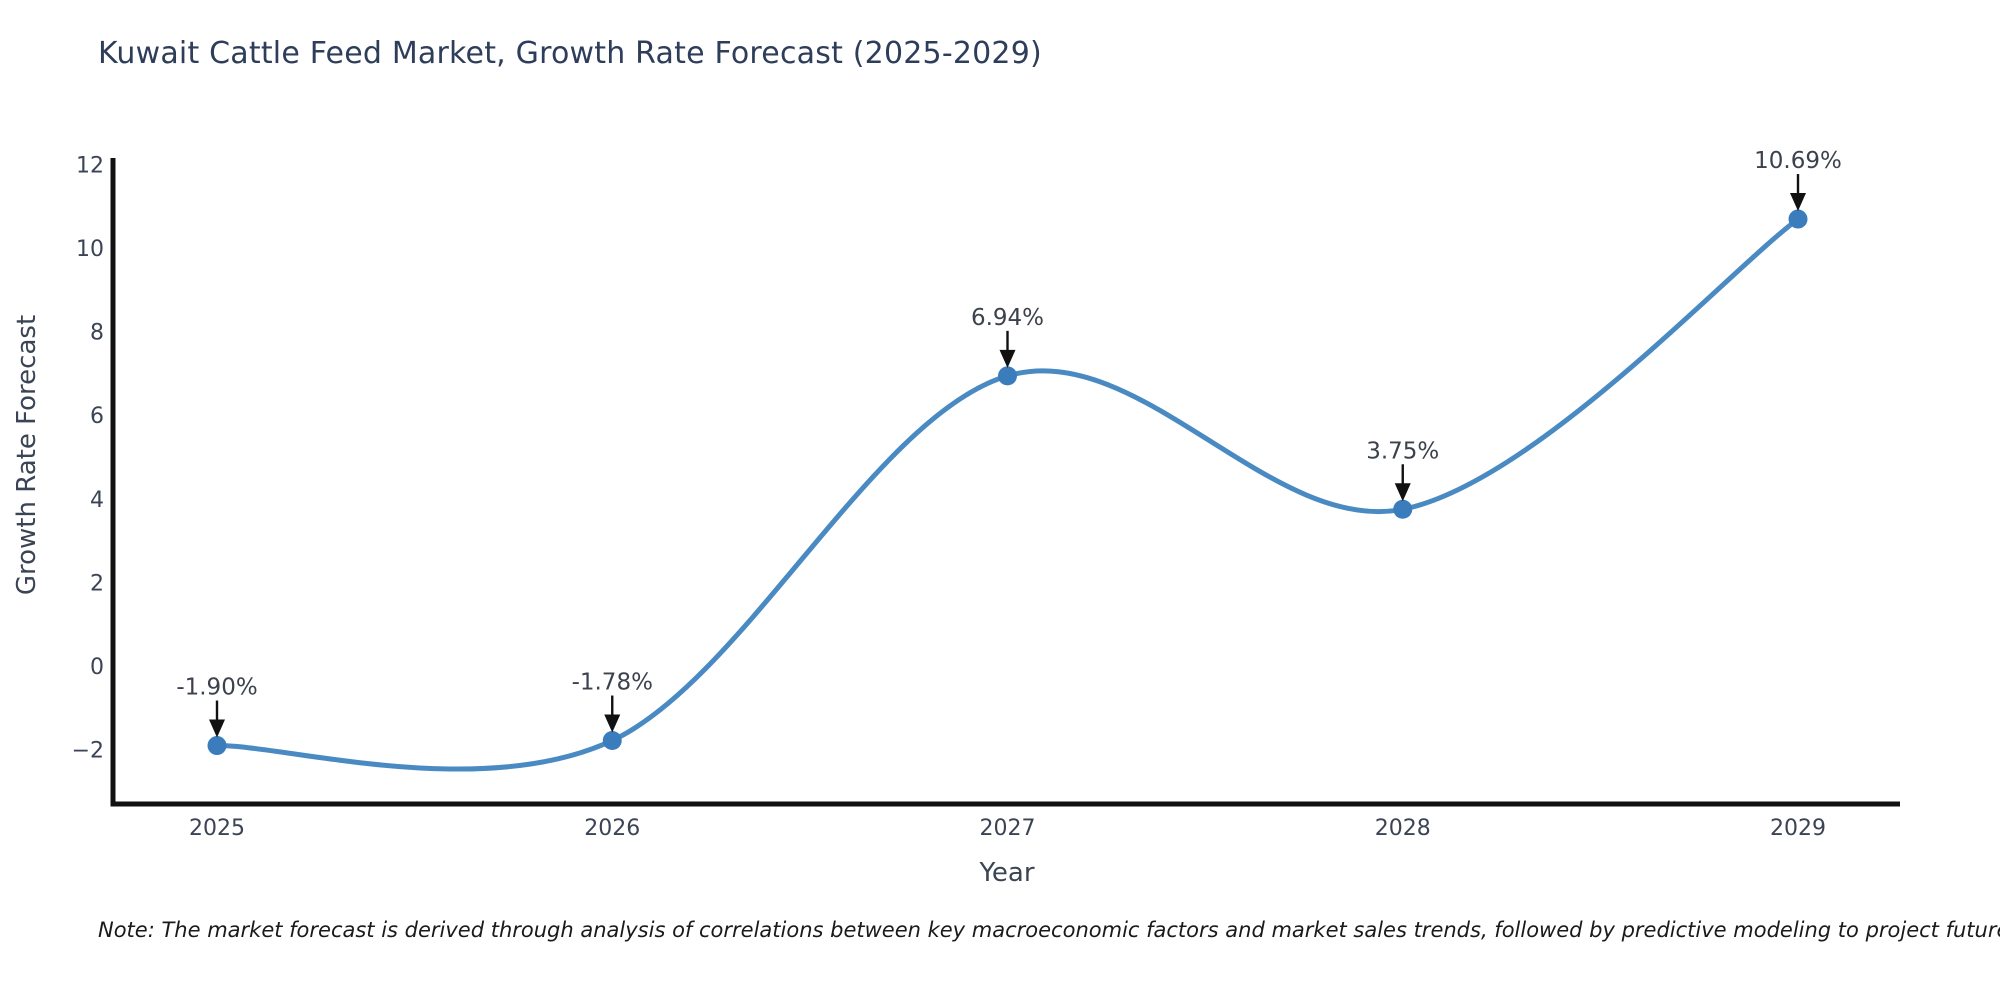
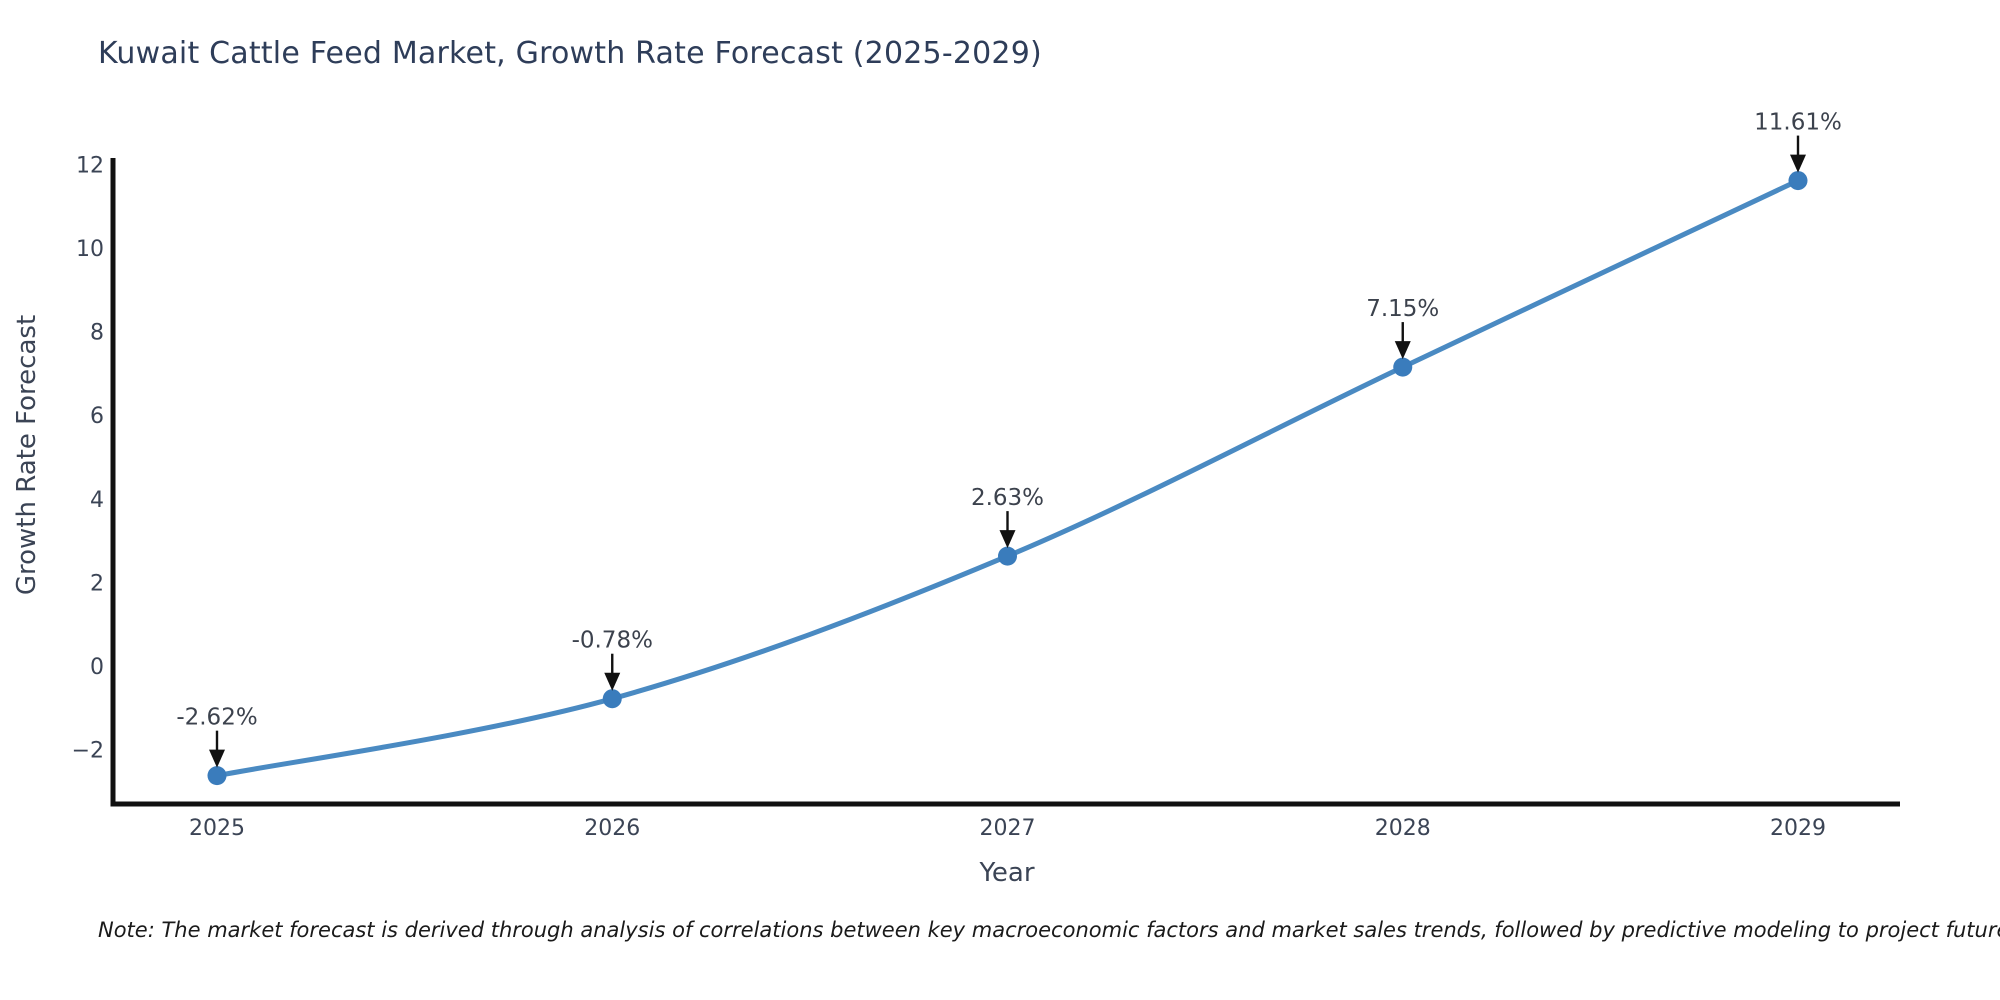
2025: -1.90% -> -2.62%
2026: -1.78% -> -0.78%
2027: 6.94% -> 2.63%
2028: 3.75% -> 7.15%
2029: 10.69% -> 11.61%
